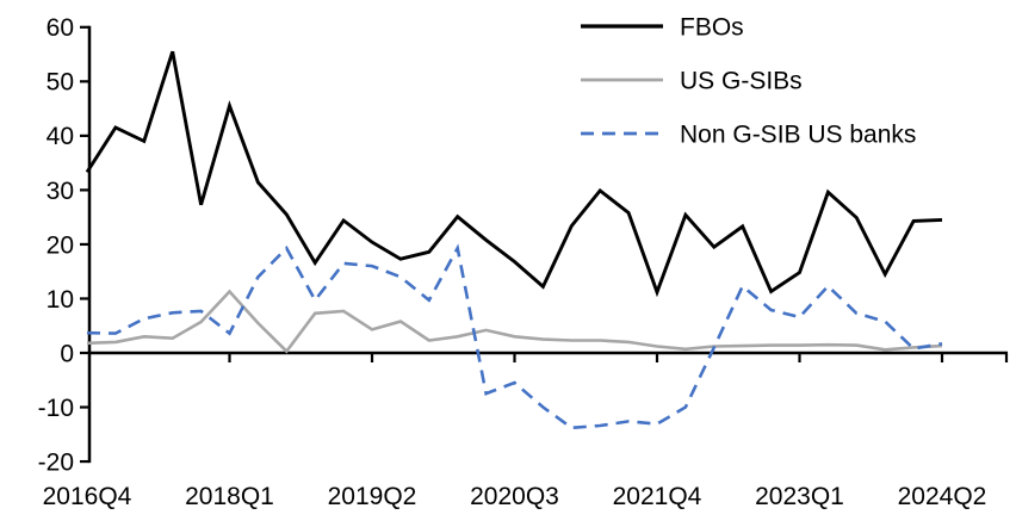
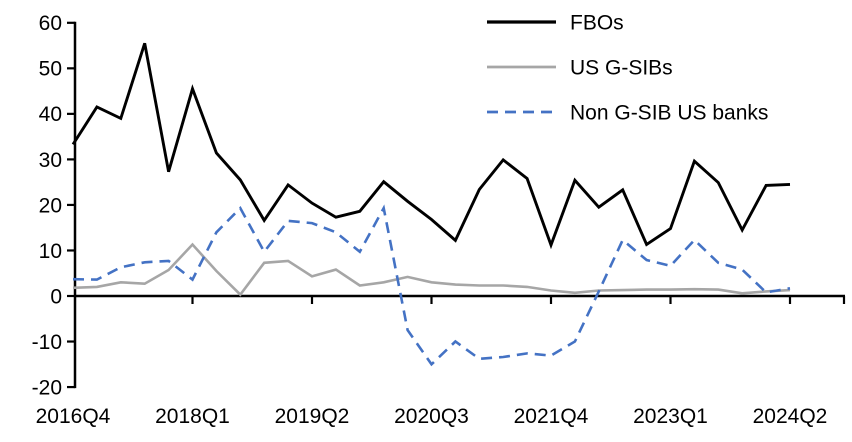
Non G-SIB US banks/2020Q3: -6 -> -15
